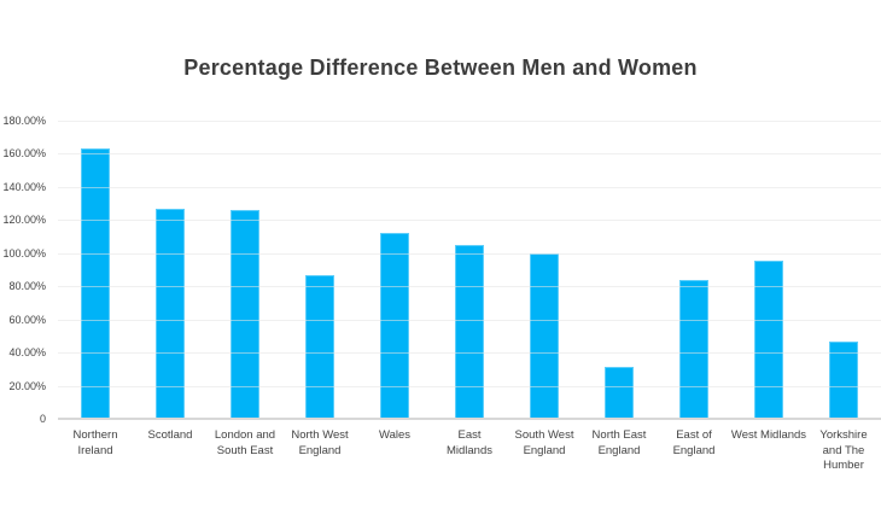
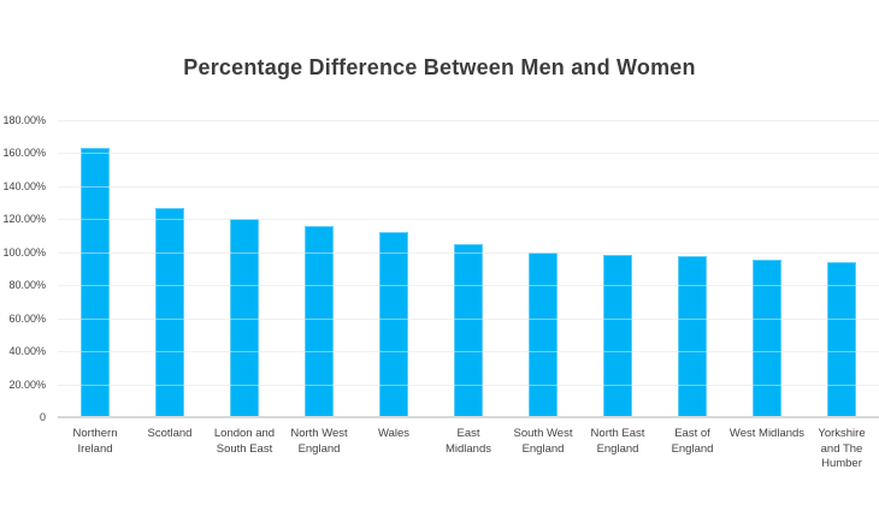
London and South East: 126% -> 120%
North West England: 87% -> 116%
North East England: 31% -> 98%
East of England: 84% -> 98%
Yorkshire and The Humber: 47% -> 94%
